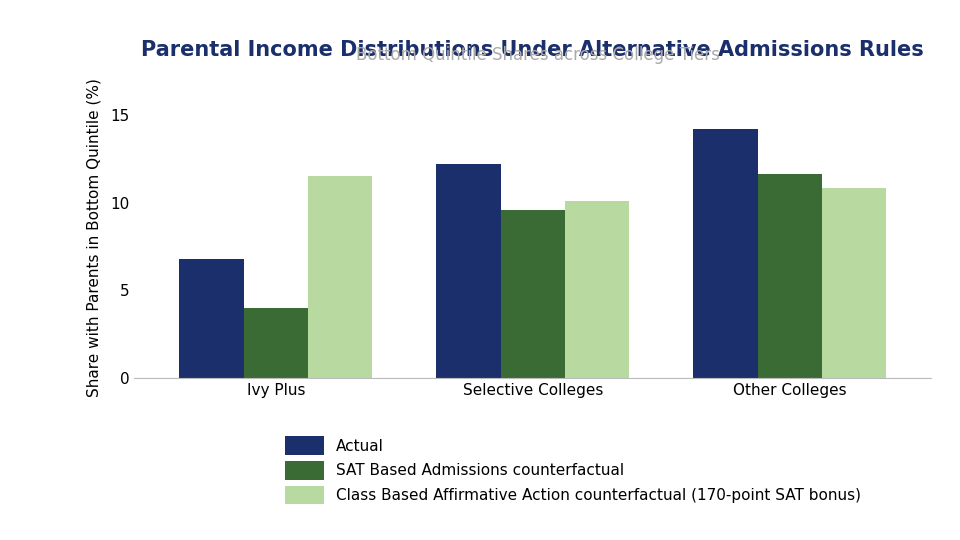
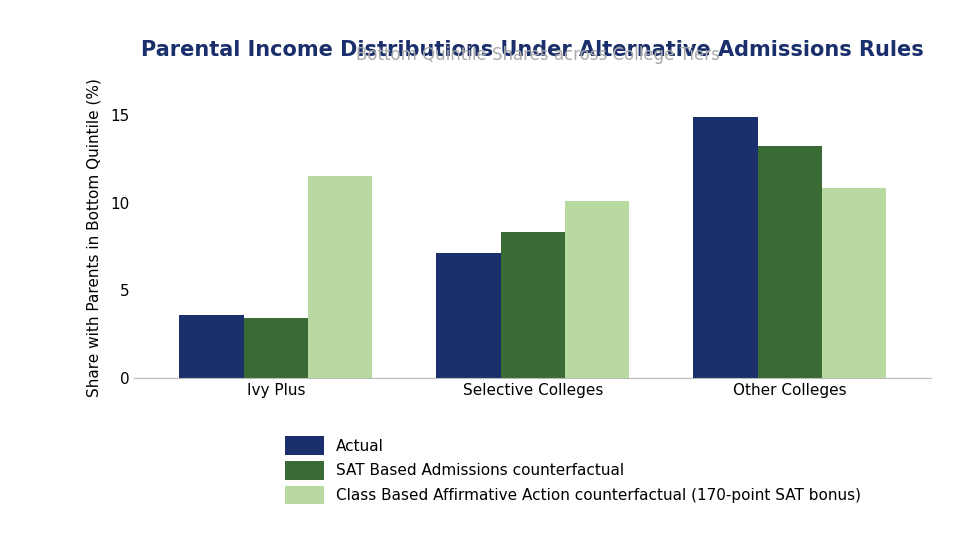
Actual/Ivy Plus: 6.8 -> 3.6
SAT Based Admissions counterfactual/Ivy Plus: 4.0 -> 3.4
Actual/Selective Colleges: 12.2 -> 7.1
SAT Based Admissions counterfactual/Selective Colleges: 9.6 -> 8.3
Actual/Other Colleges: 14.2 -> 14.9
SAT Based Admissions counterfactual/Other Colleges: 11.6 -> 13.2
